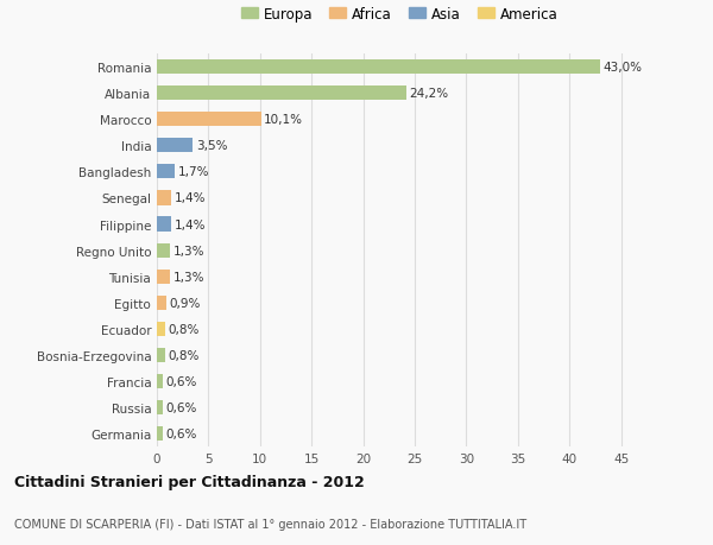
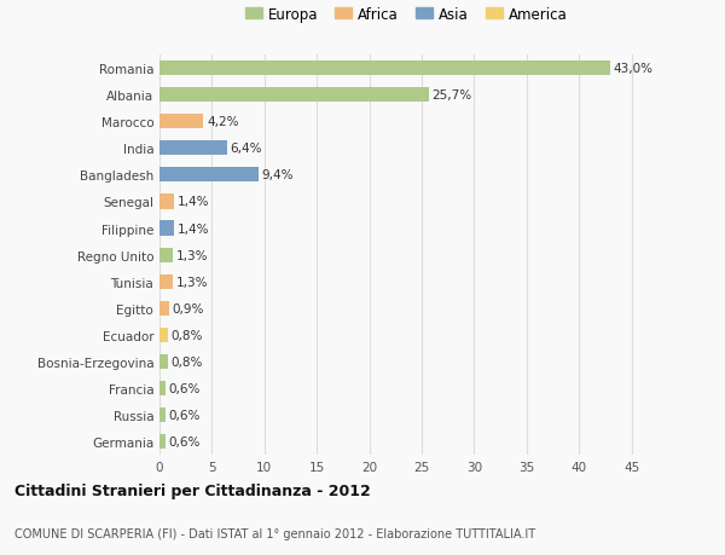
Albania: 24,2% -> 25,7%
Marocco: 10,1% -> 4,2%
India: 3,5% -> 6,4%
Bangladesh: 1,7% -> 9,4%
